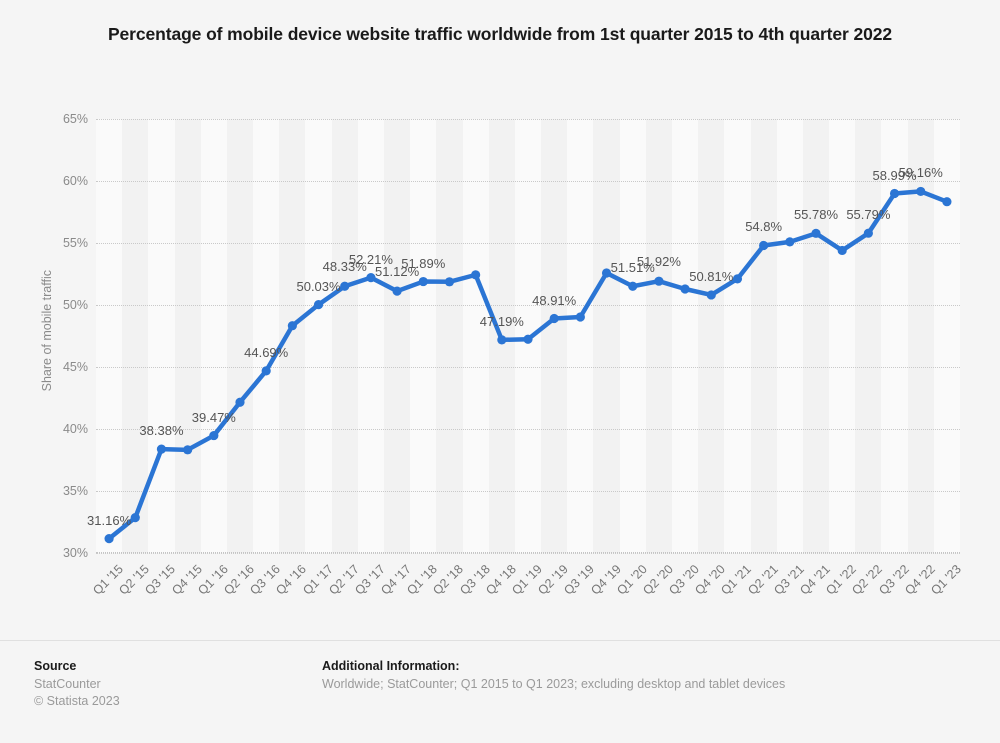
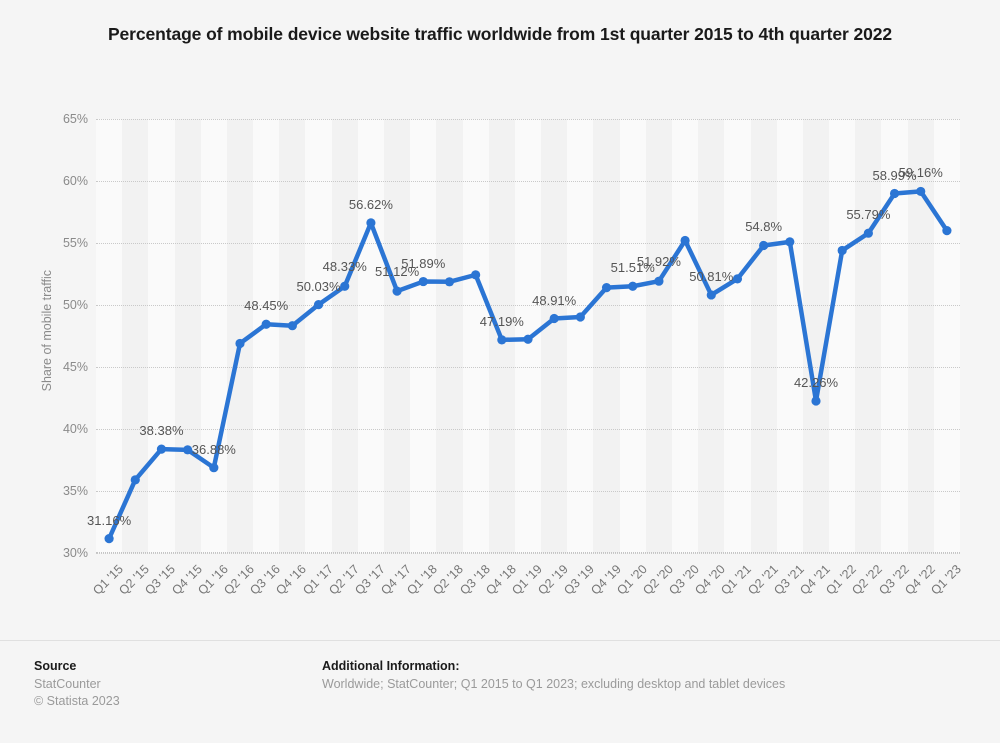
Q2 '15: 32.9% -> 35.9%
Q1 '16: 39.47% -> 36.88%
Q2 '16: 42.2% -> 46.9%
Q3 '16: 44.69% -> 48.45%
Q3 '17: 52.21% -> 56.62%
Q4 '19: 52.6% -> 51.4%
Q3 '20: 51.3% -> 55.2%
Q4 '21: 55.78% -> 42.26%
Q1 '23: 58.3% -> 56.0%
